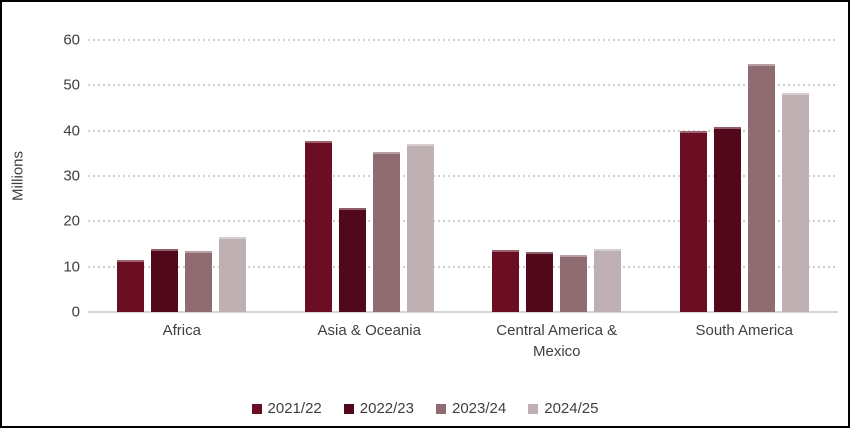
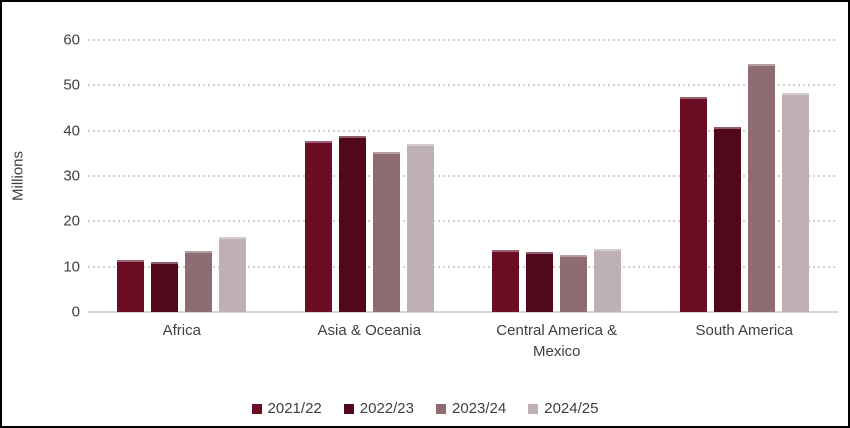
2022/23/Africa: 14 -> 11
2022/23/Asia & Oceania: 23 -> 39
2021/22/South America: 40 -> 48
